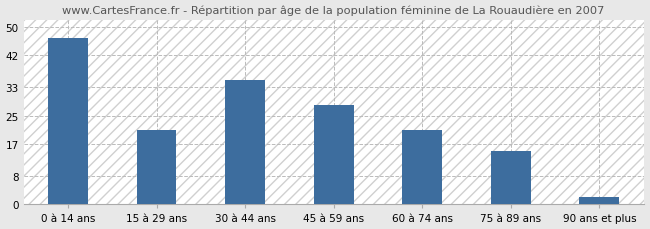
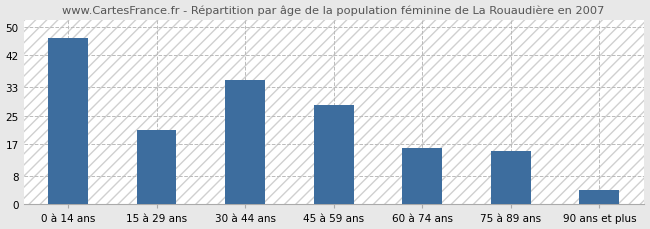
60 à 74 ans: 21 -> 16
90 ans et plus: 2 -> 4
